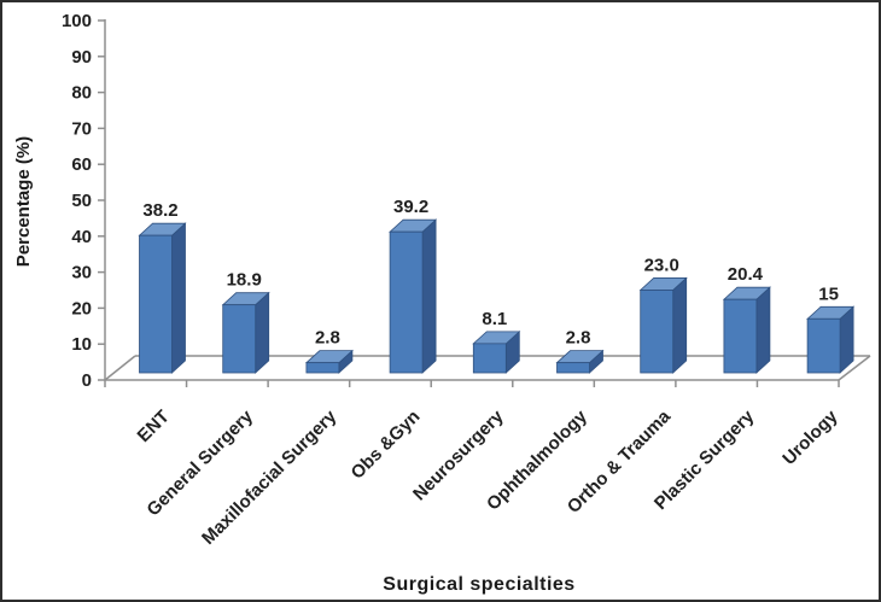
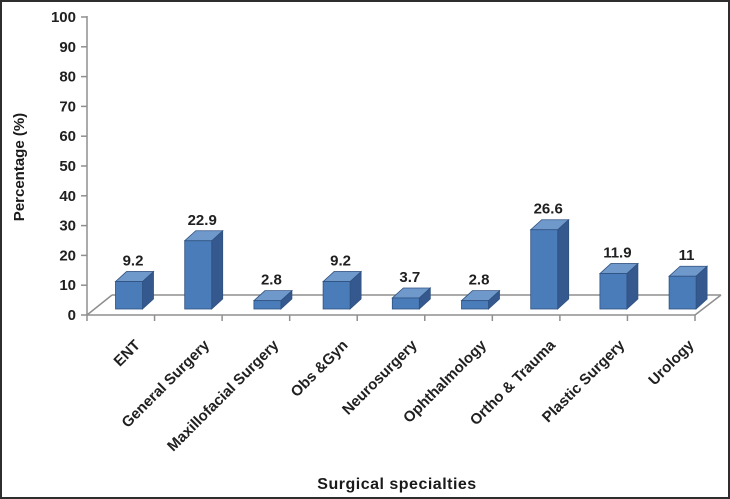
ENT: 38.2 -> 9.2
General Surgery: 18.9 -> 22.9
Obs &Gyn: 39.2 -> 9.2
Neurosurgery: 8.1 -> 3.7
Ortho & Trauma: 23.0 -> 26.6
Plastic Surgery: 20.4 -> 11.9
Urology: 15 -> 11
